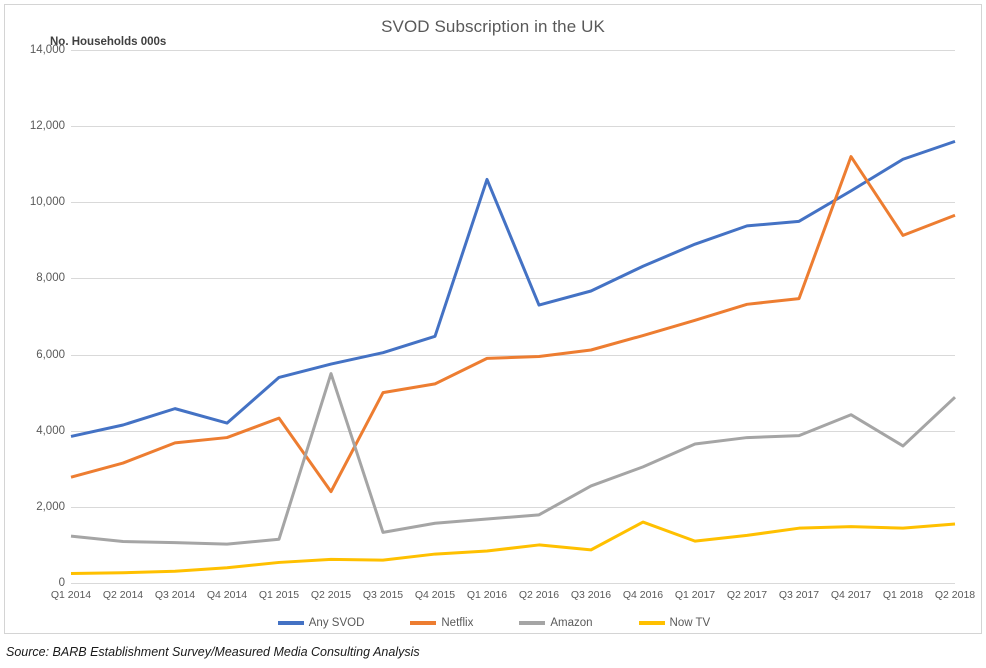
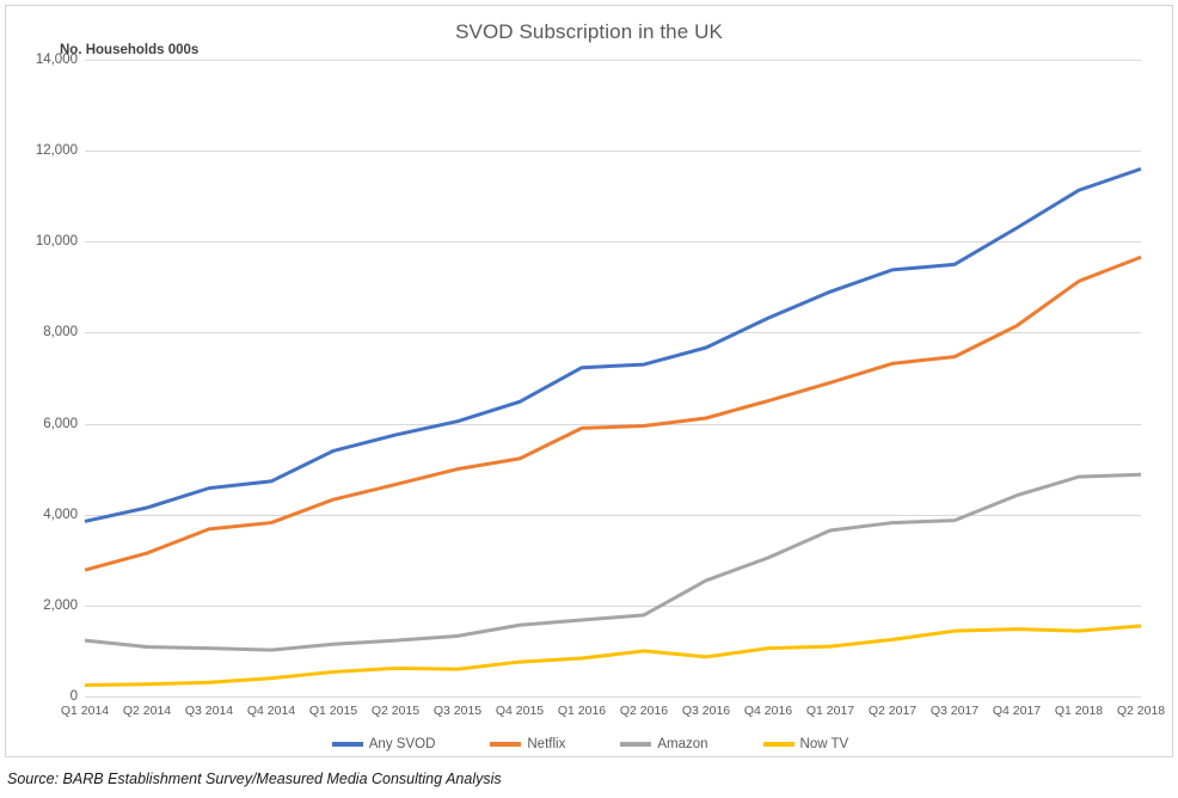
Any SVOD/Q4 2014: 4200 -> 4700
Netflix/Q2 2015: 2400 -> 4700
Amazon/Q2 2015: 5500 -> 1200
Any SVOD/Q1 2016: 10600 -> 7200
Now TV/Q4 2016: 1600 -> 1100
Netflix/Q4 2017: 11200 -> 8200
Amazon/Q1 2018: 3600 -> 4800
